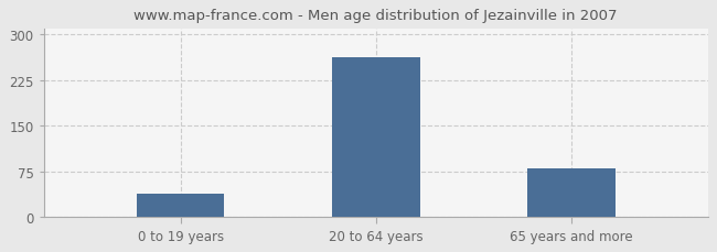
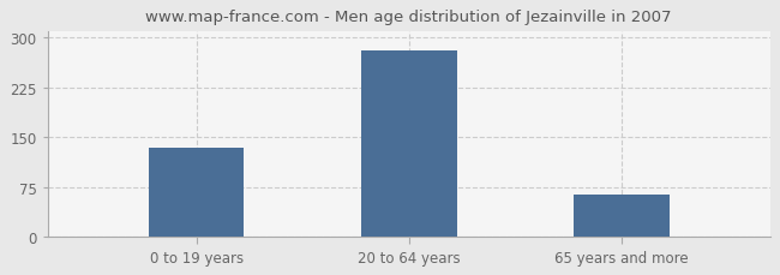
0 to 19 years: 38 -> 135
20 to 64 years: 262 -> 280
65 years and more: 80 -> 63
